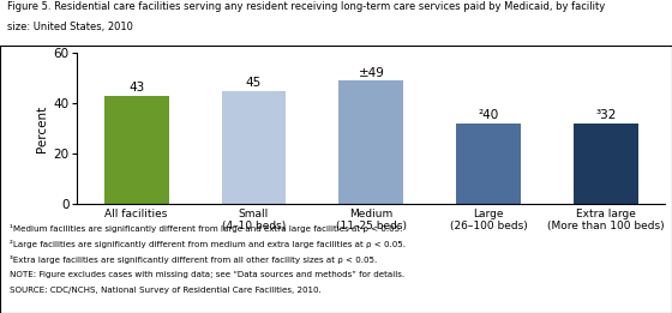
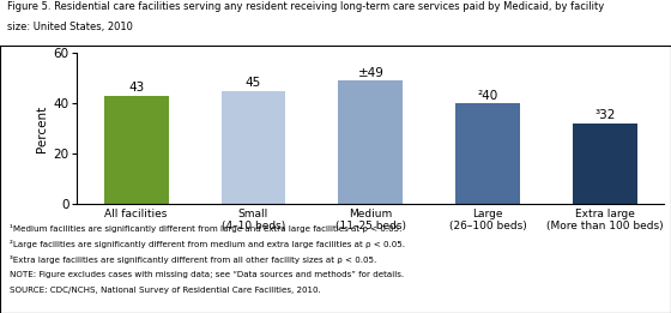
Large (26–100 beds): 32 -> 40
